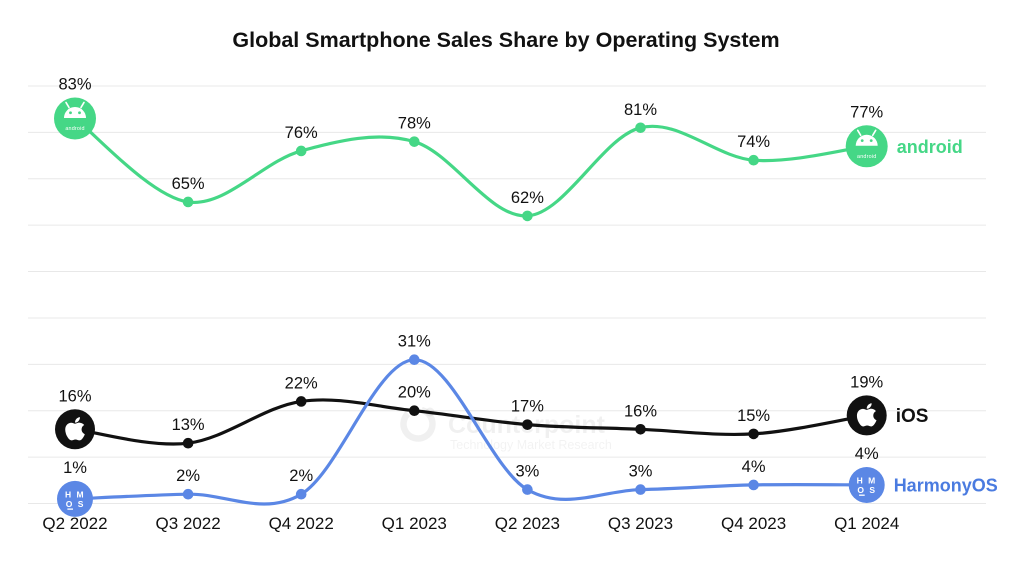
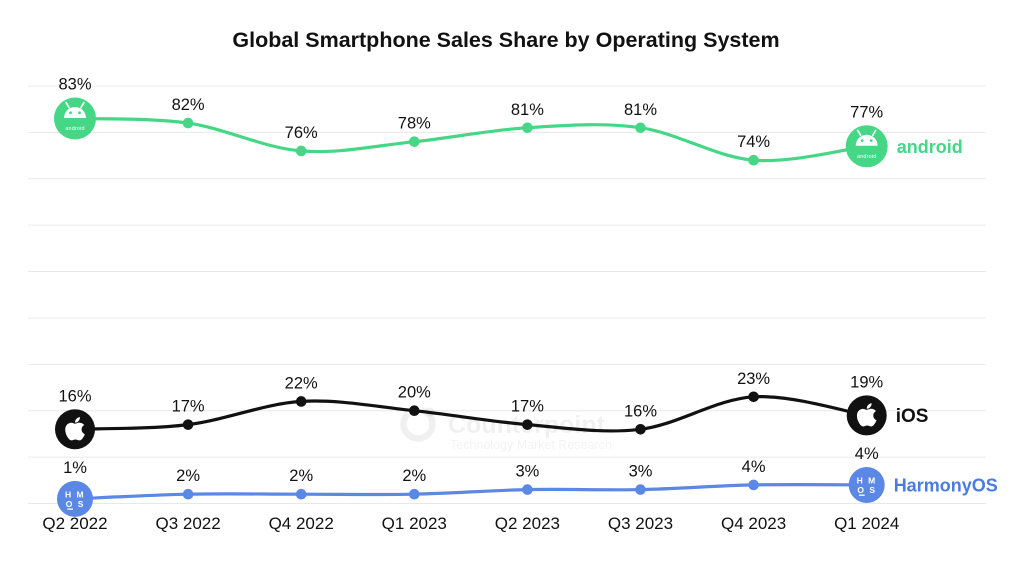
android/Q3 2022: 65% -> 82%
iOS/Q3 2022: 13% -> 17%
HarmonyOS/Q1 2023: 31% -> 2%
android/Q2 2023: 62% -> 81%
iOS/Q4 2023: 15% -> 23%
